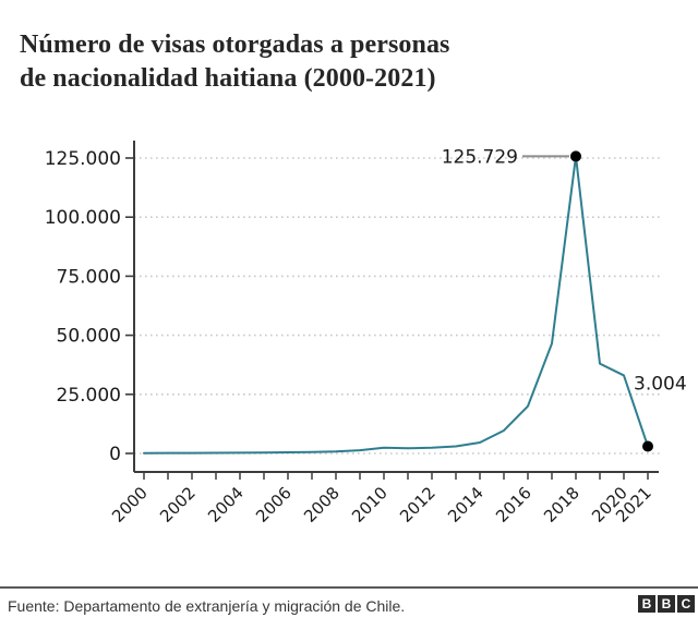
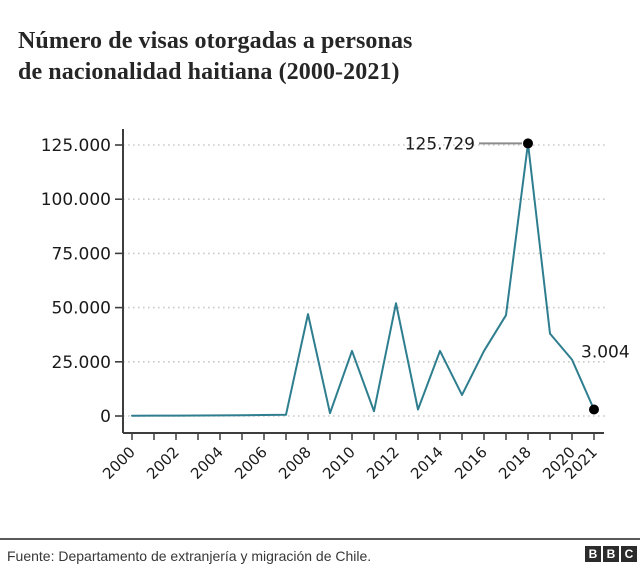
2008: 1000 -> 47000
2010: 2000 -> 30000
2012: 2000 -> 52000
2014: 5000 -> 30000
2016: 20000 -> 30000
2020: 33000 -> 26000
